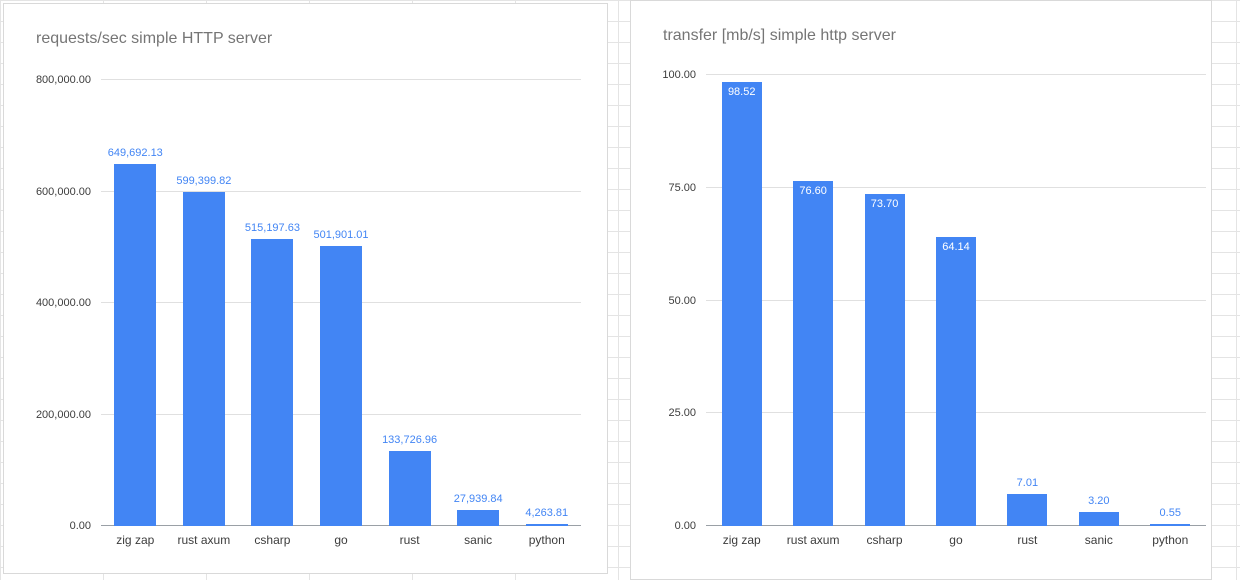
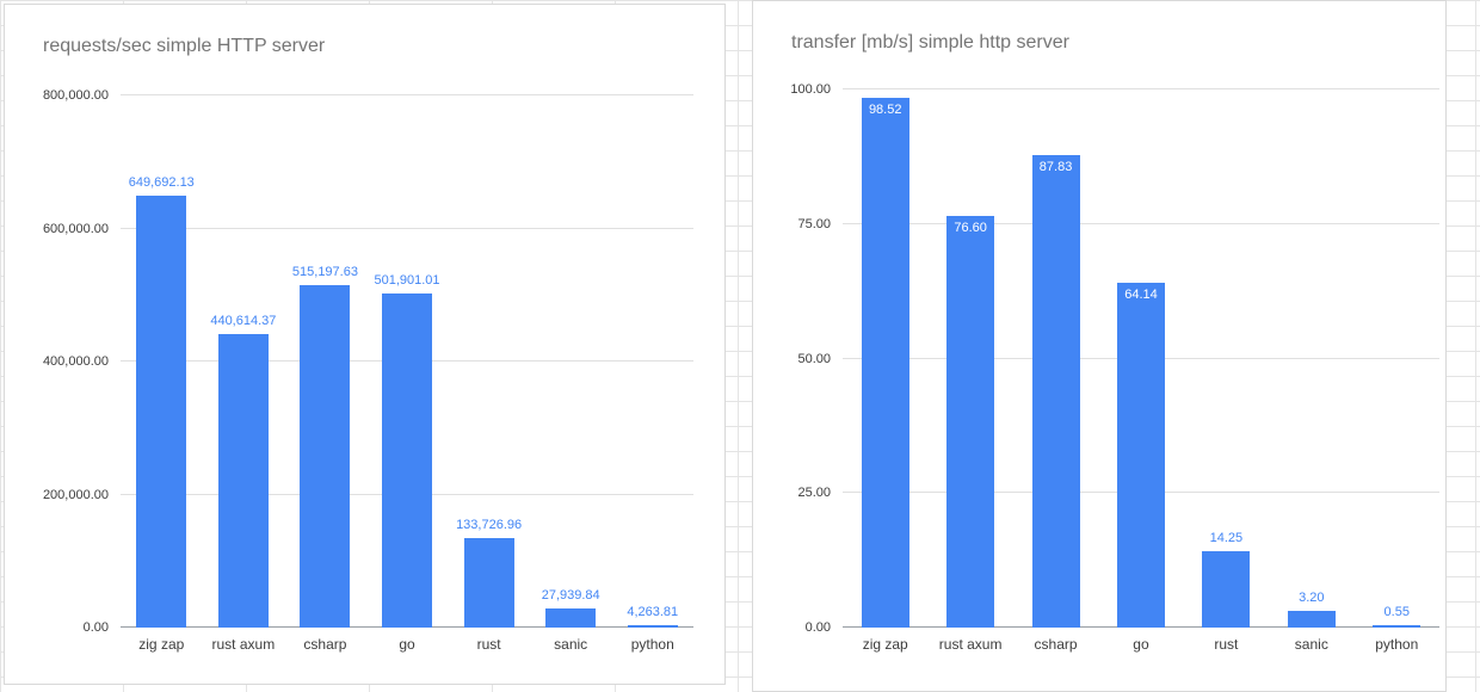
requests/sec simple HTTP server/rust axum: 599,399.82 -> 440,614.37
transfer [mb/s] simple http server/csharp: 73.70 -> 87.83
transfer [mb/s] simple http server/rust: 7.01 -> 14.25
